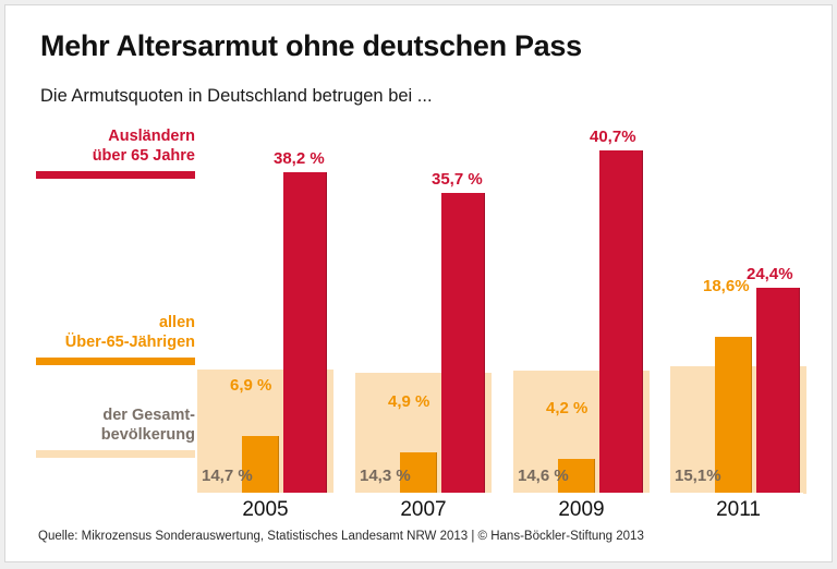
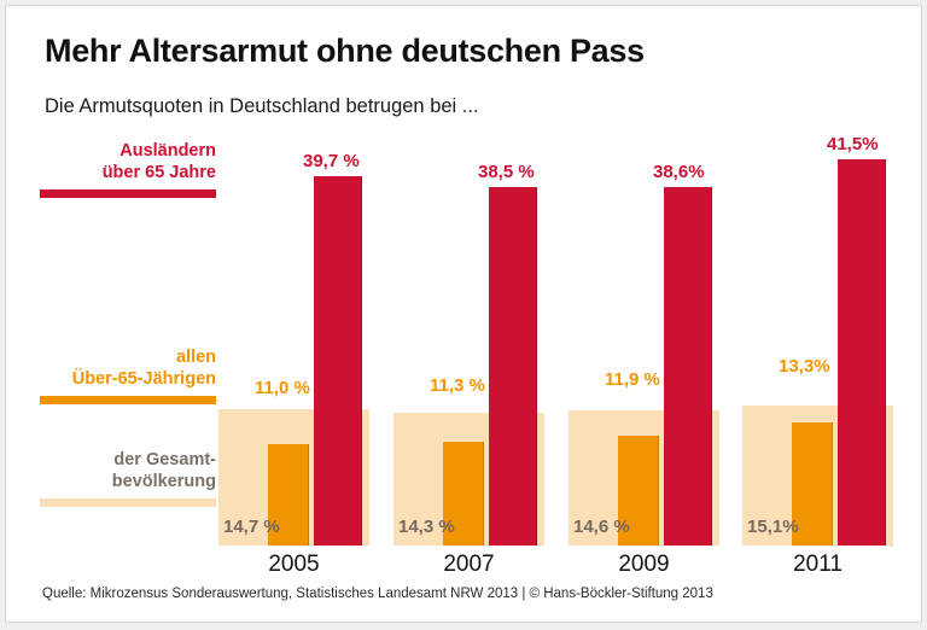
allen Über-65-Jährigen/2005: 6,9 -> 11,0
Ausländern über 65 Jahre/2005: 38,2 -> 39,7
allen Über-65-Jährigen/2007: 4,9 -> 11,3
Ausländern über 65 Jahre/2007: 35,7 -> 38,5
allen Über-65-Jährigen/2009: 4,2 -> 11,9
Ausländern über 65 Jahre/2009: 40,7% -> 38,6%
allen Über-65-Jährigen/2011: 18,6% -> 13,3%
Ausländern über 65 Jahre/2011: 24,4% -> 41,5%
